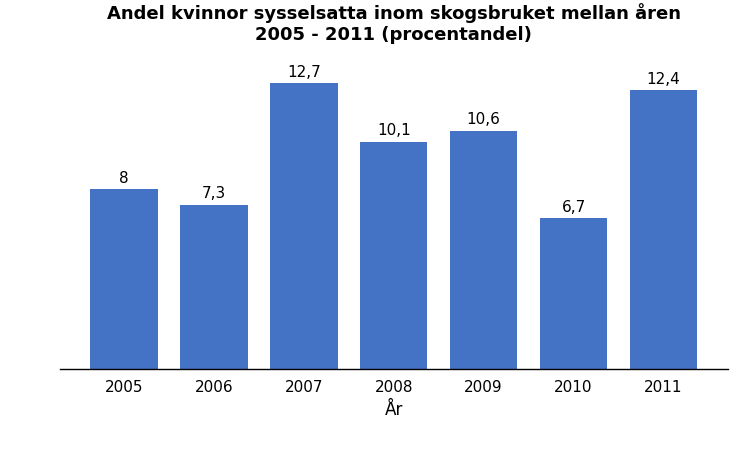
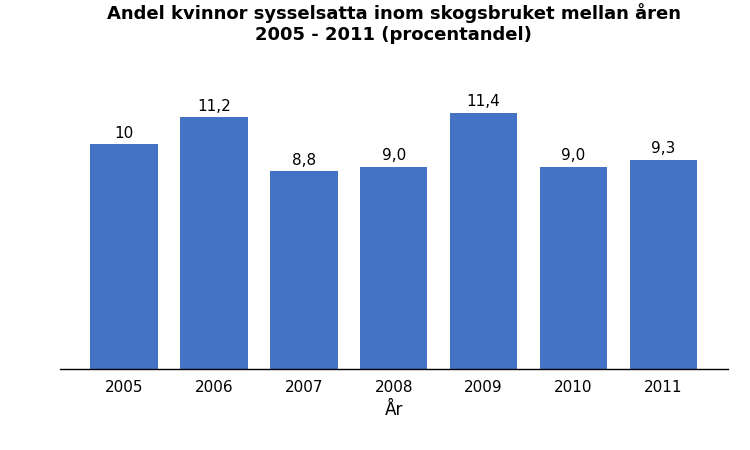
2005: 8 -> 10
2006: 7,3 -> 11,2
2007: 12,7 -> 8,8
2008: 10,1 -> 9,0
2009: 10,6 -> 11,4
2010: 6,7 -> 9,0
2011: 12,4 -> 9,3
